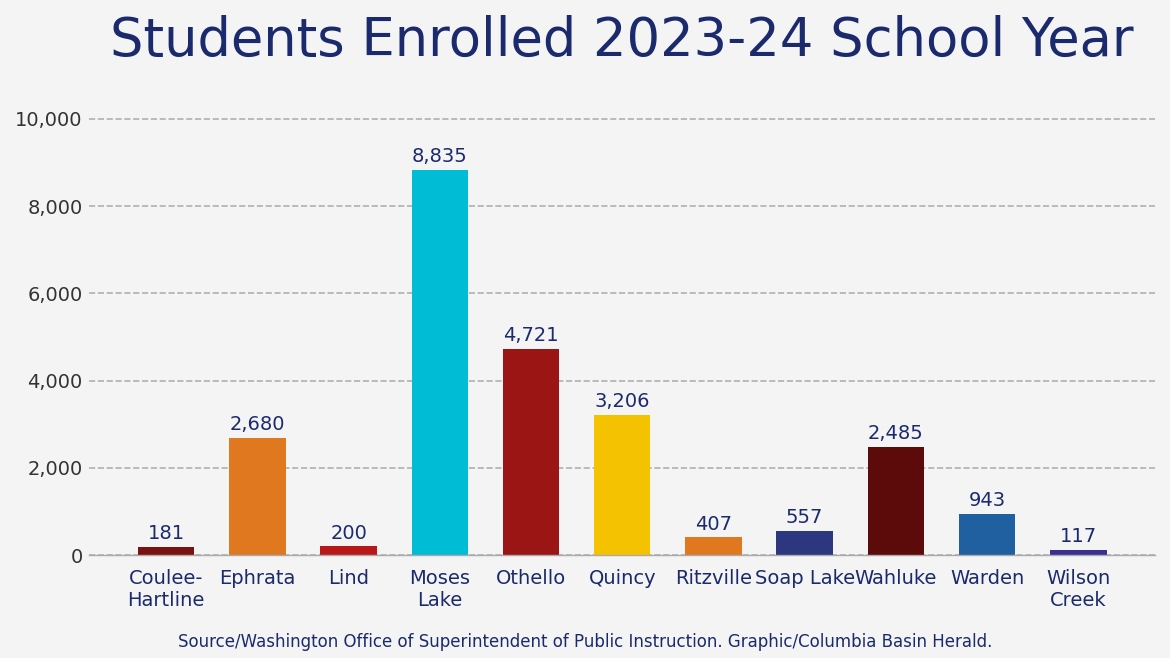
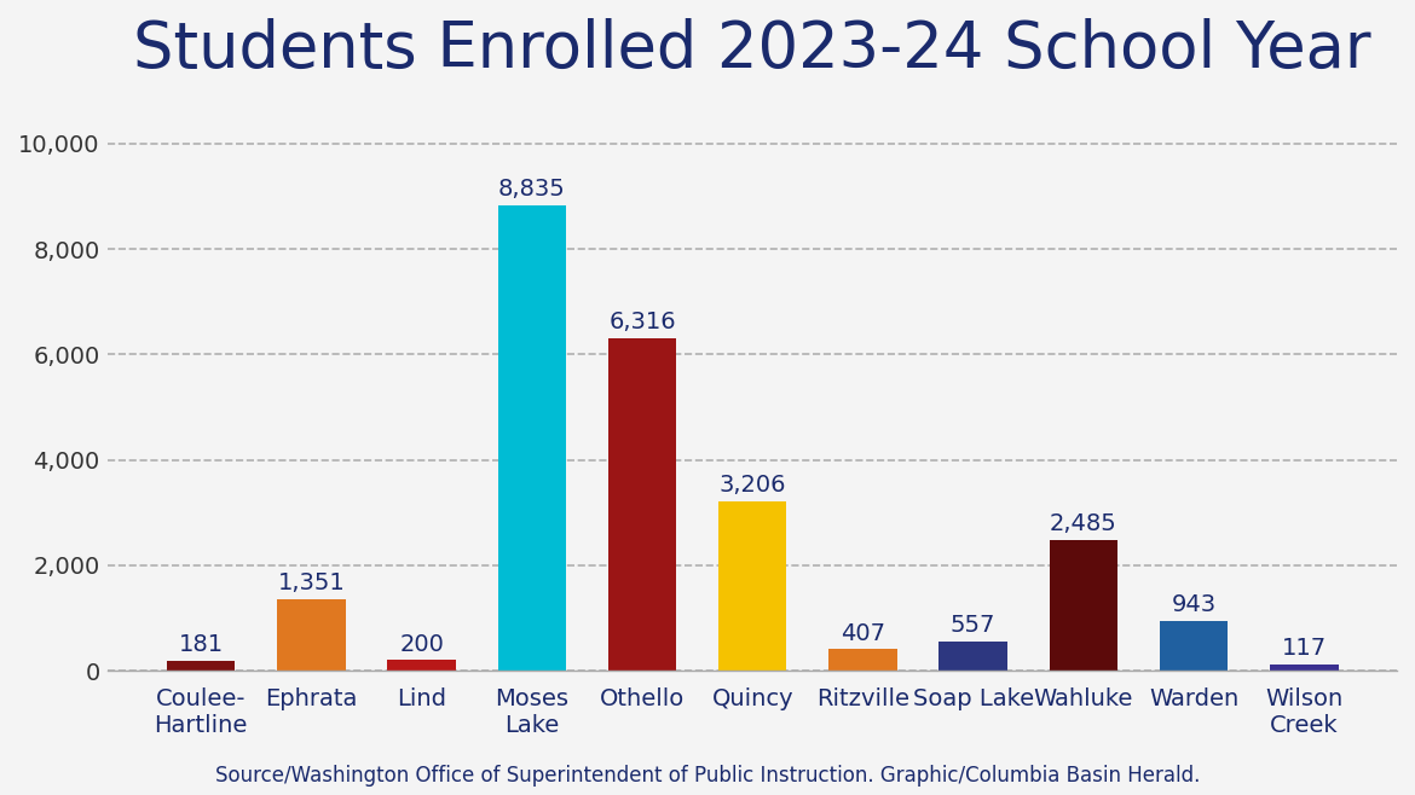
Ephrata: 2,680 -> 1,351
Othello: 4,721 -> 6,316
